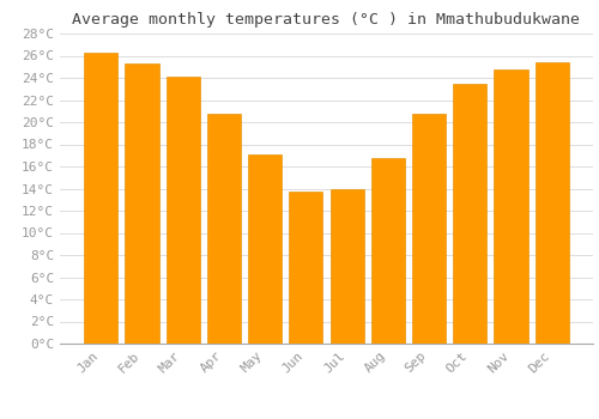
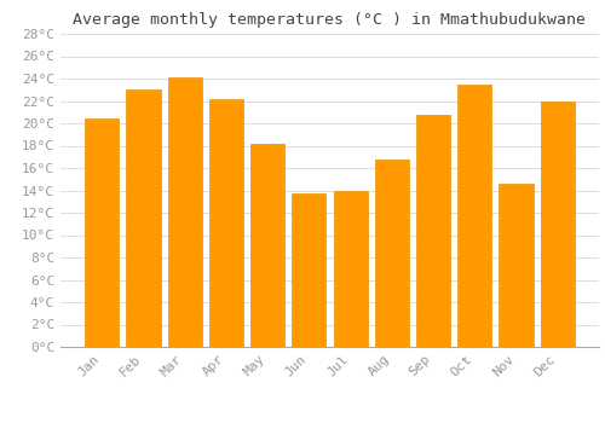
Jan: 26.3°C -> 20.4°C
Feb: 25.3°C -> 23.0°C
Apr: 20.8°C -> 22.2°C
May: 17.1°C -> 18.2°C
Nov: 24.8°C -> 14.6°C
Dec: 25.4°C -> 22.0°C
